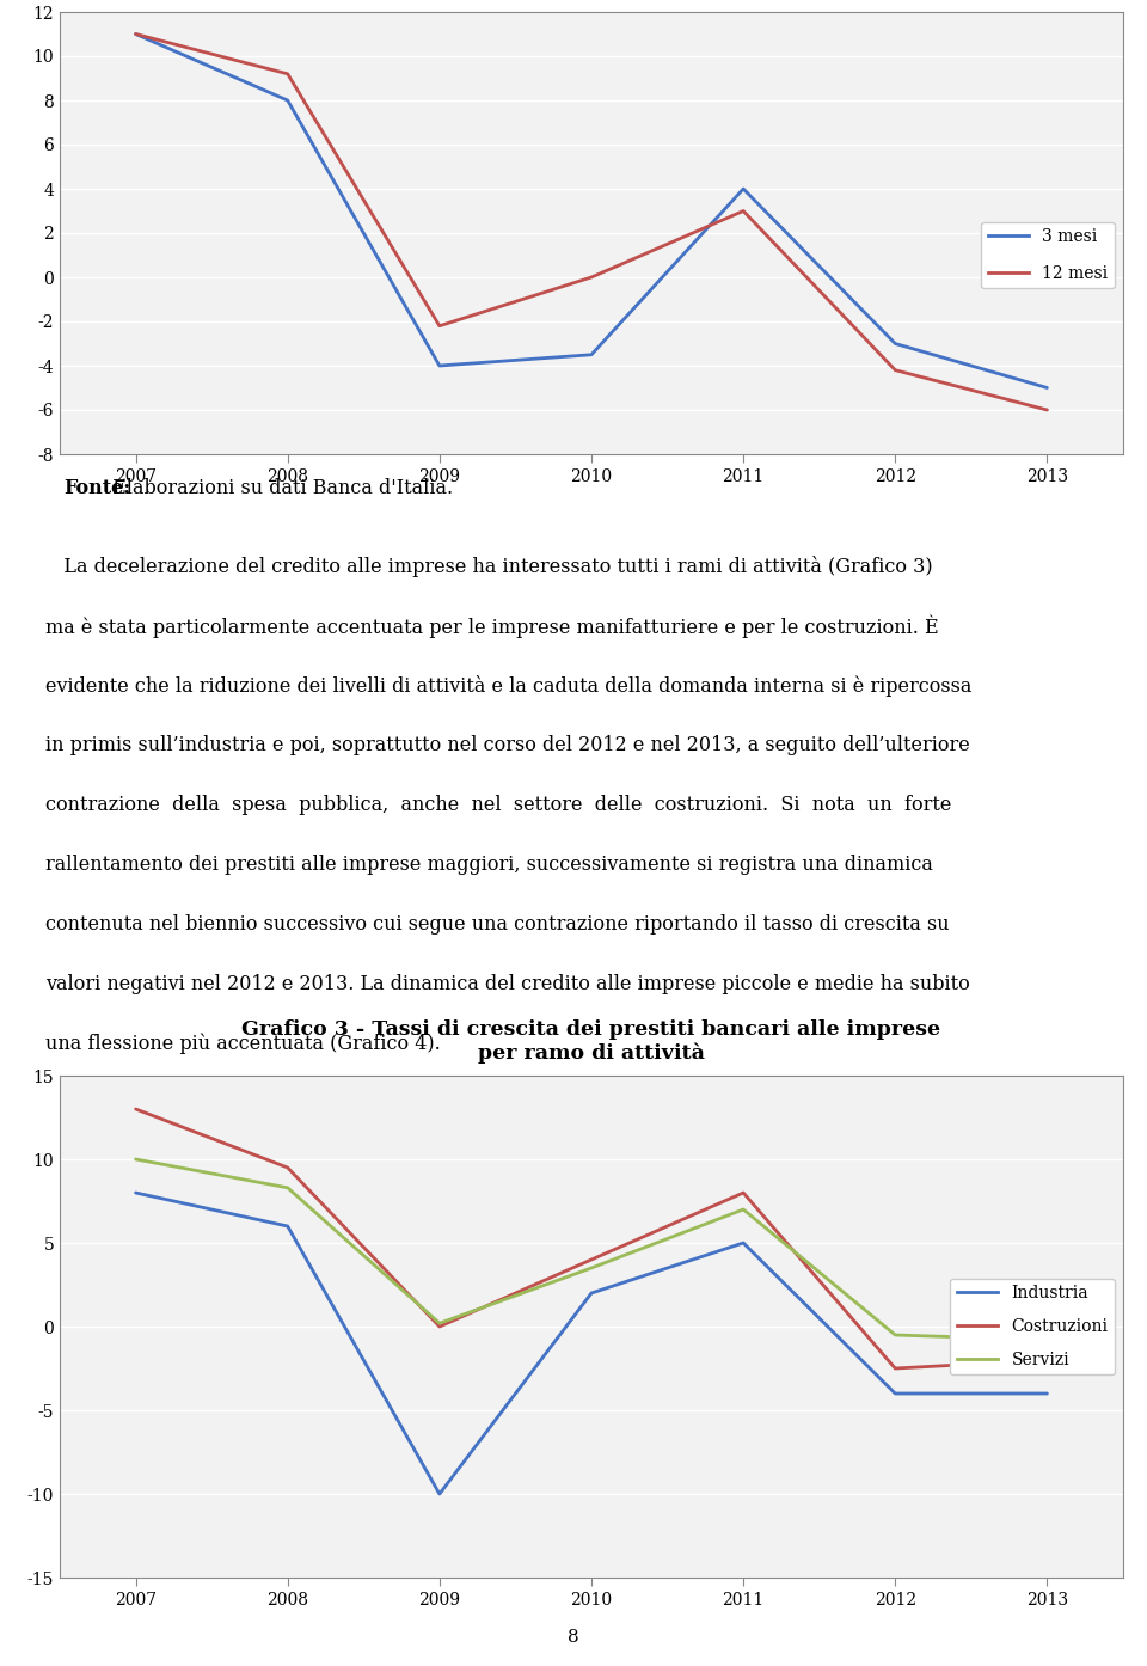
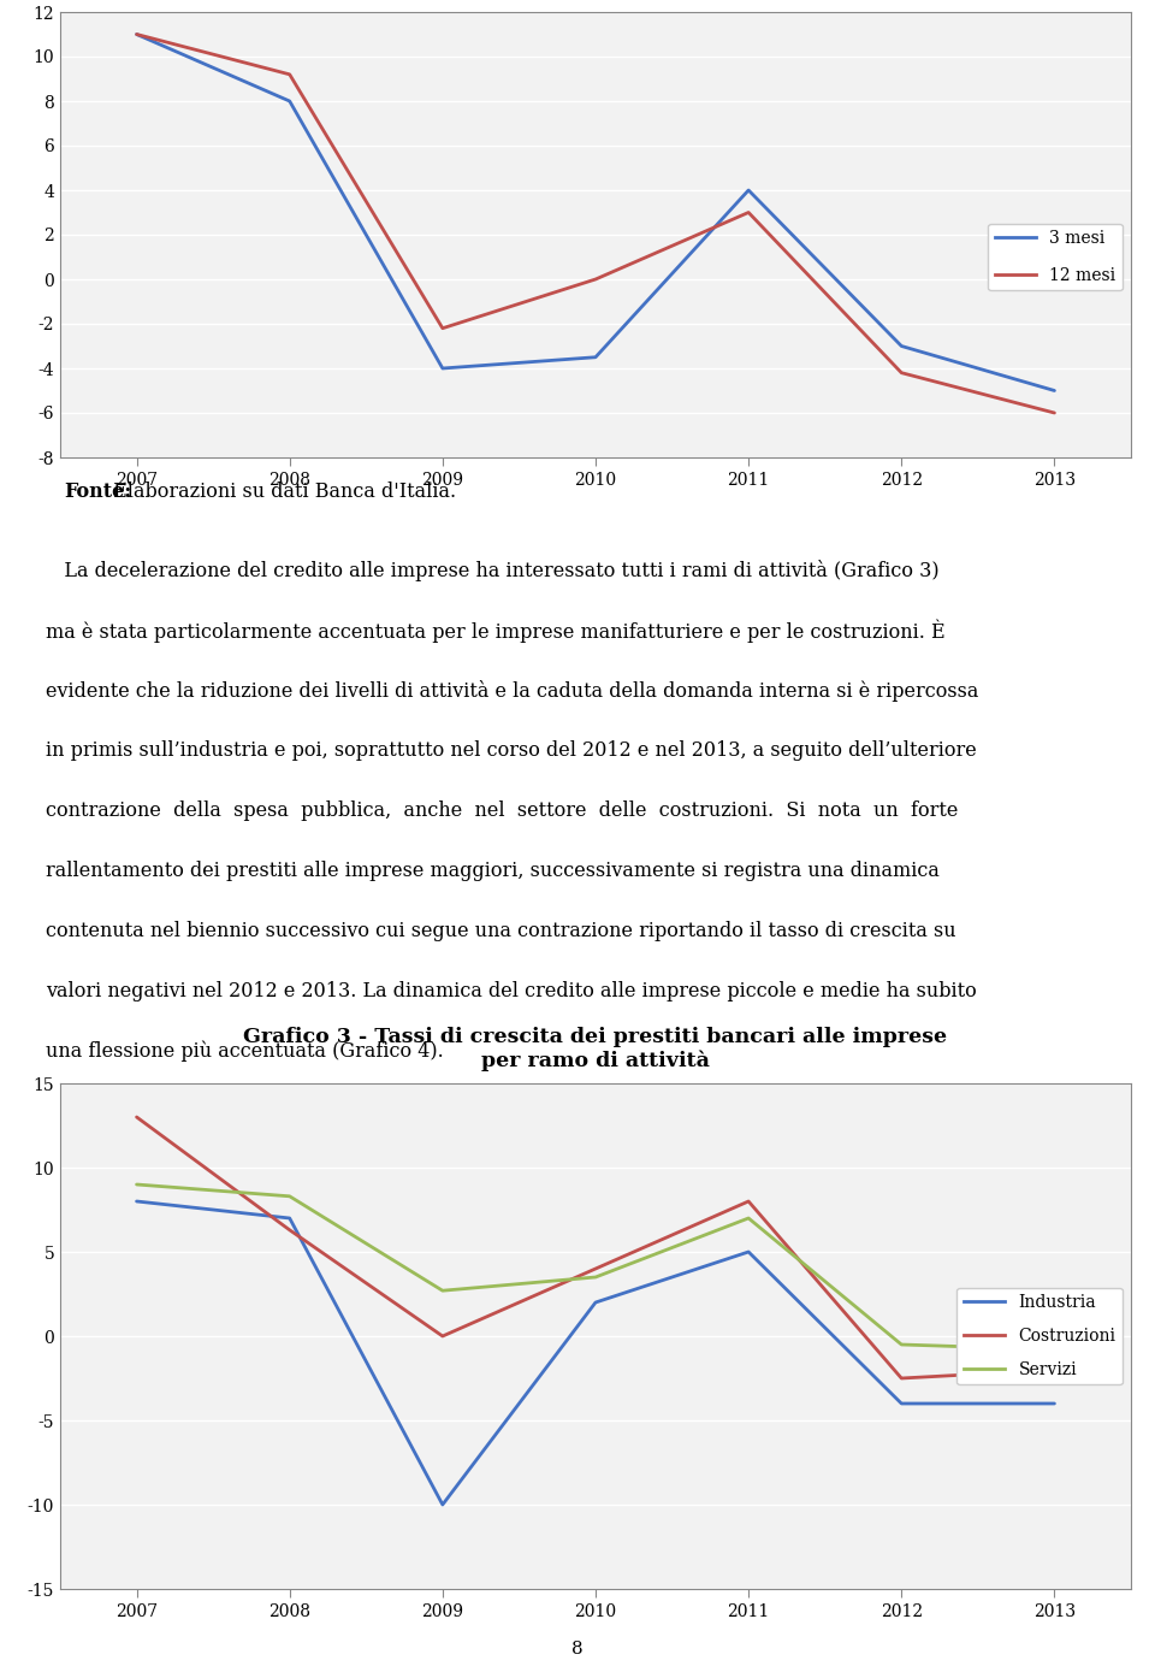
Servizi/2007: 10.0 -> 9.0
Industria/2008: 6 -> 7
Costruzioni/2008: 9.5 -> 6.3
Servizi/2009: 0.2 -> 2.7
